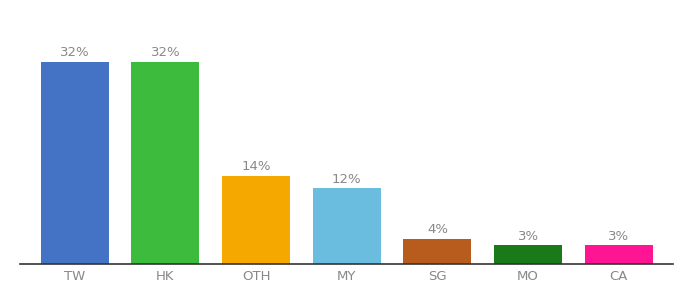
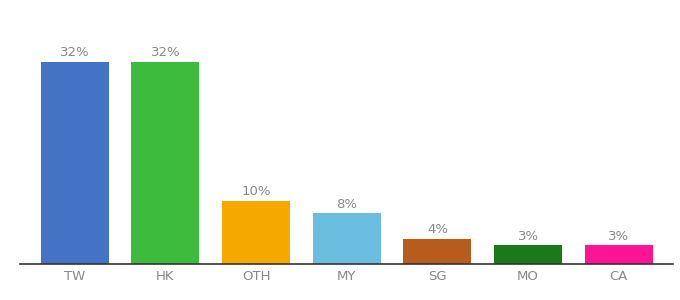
OTH: 14% -> 10%
MY: 12% -> 8%
